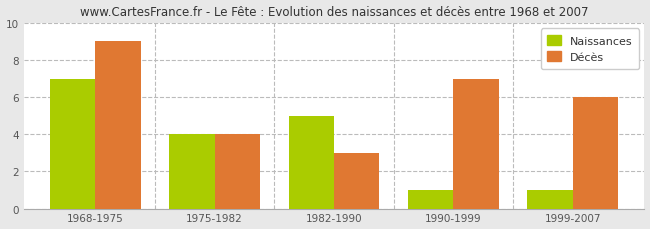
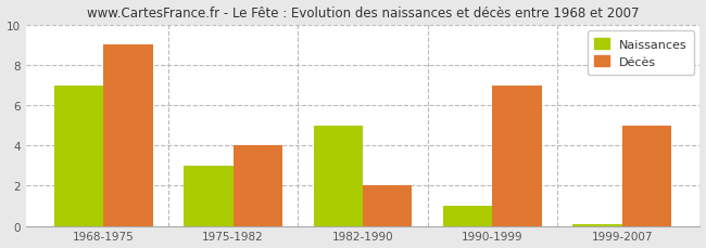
Naissances/1975-1982: 4.0 -> 3.0
Décès/1982-1990: 3 -> 2
Naissances/1999-2007: 1.0 -> 0.1
Décès/1999-2007: 6 -> 5
